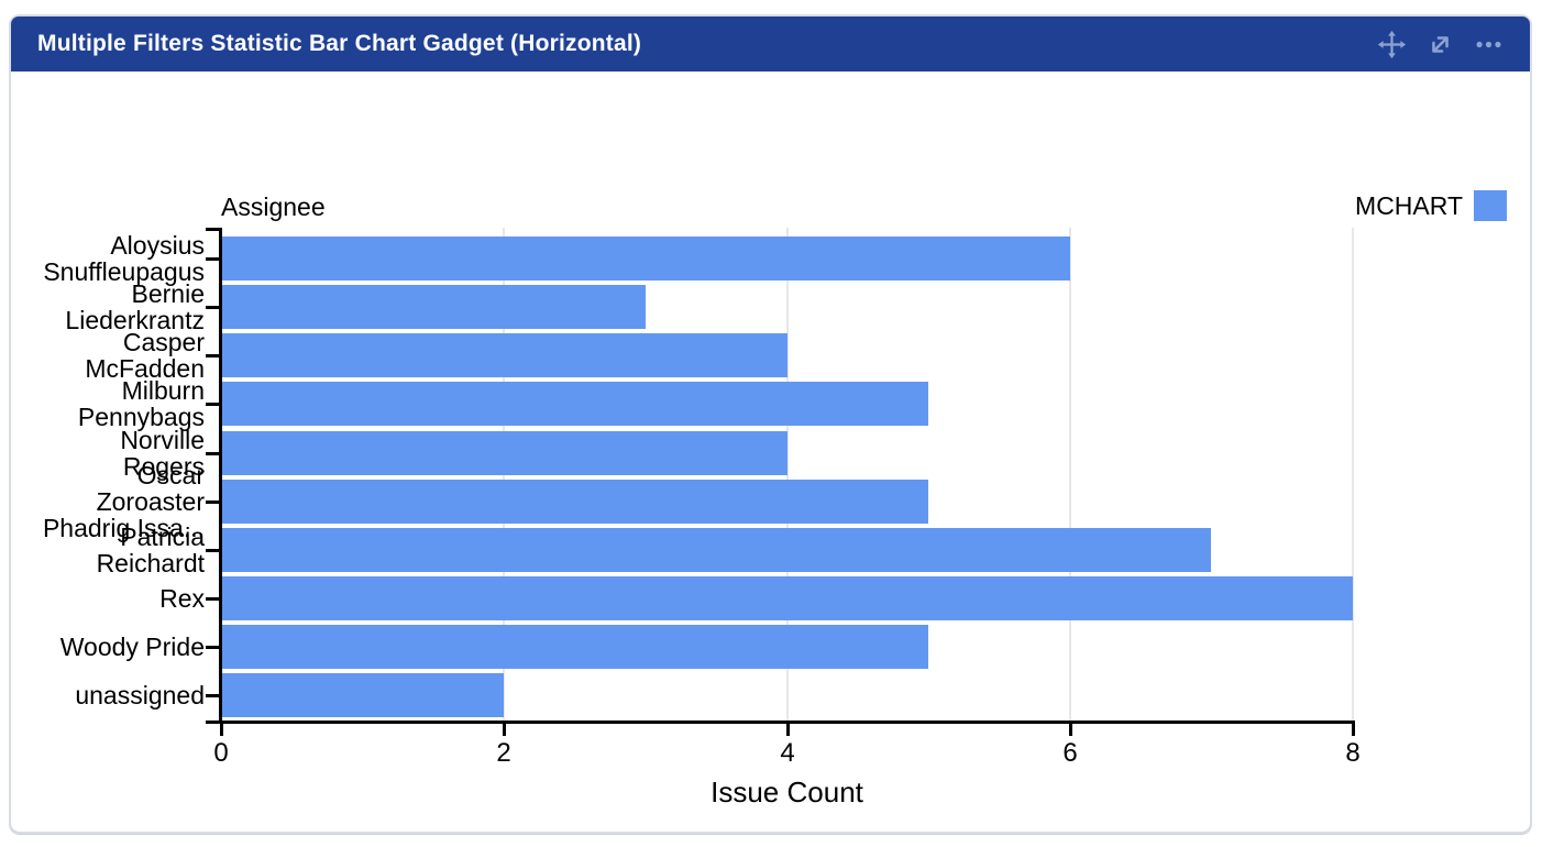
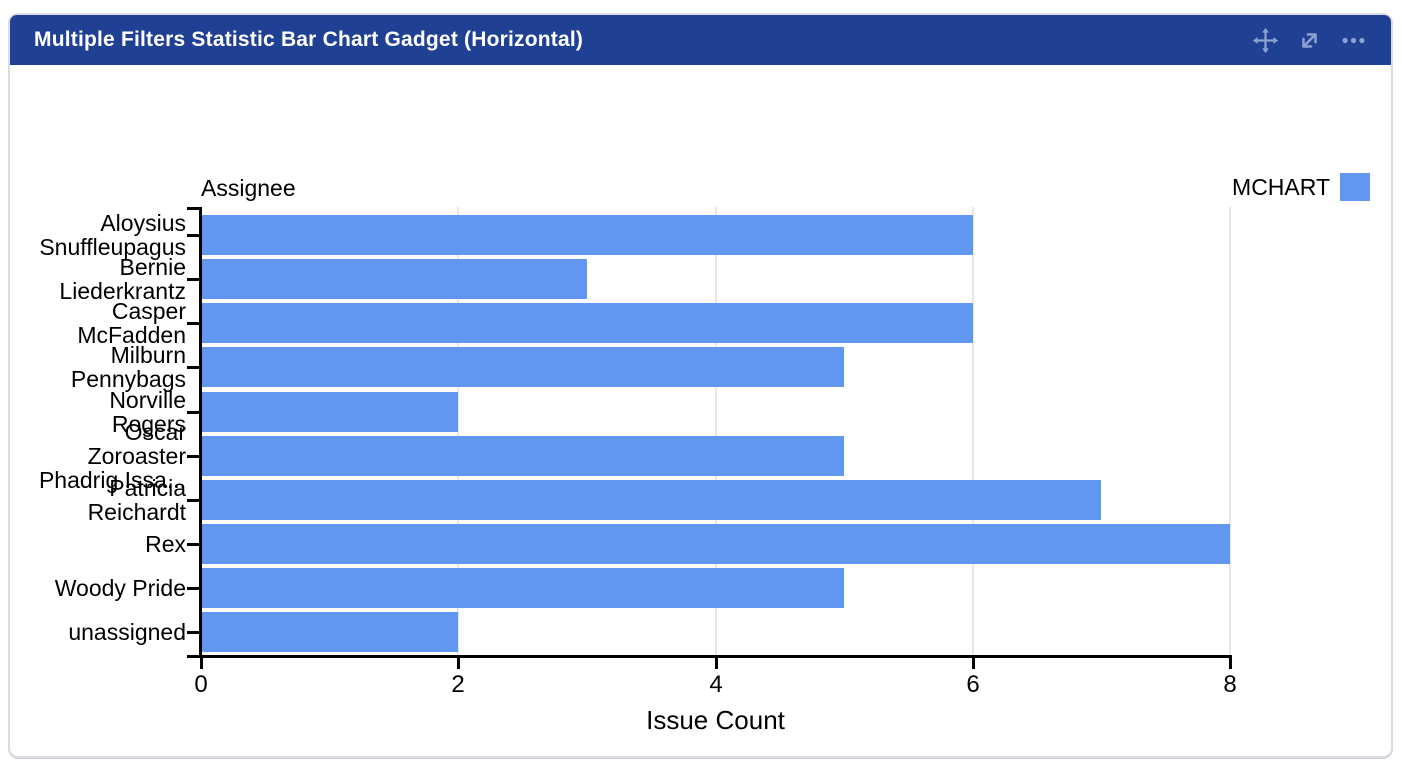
Casper McFadden: 4 -> 6
Norville Rogers: 4 -> 2
